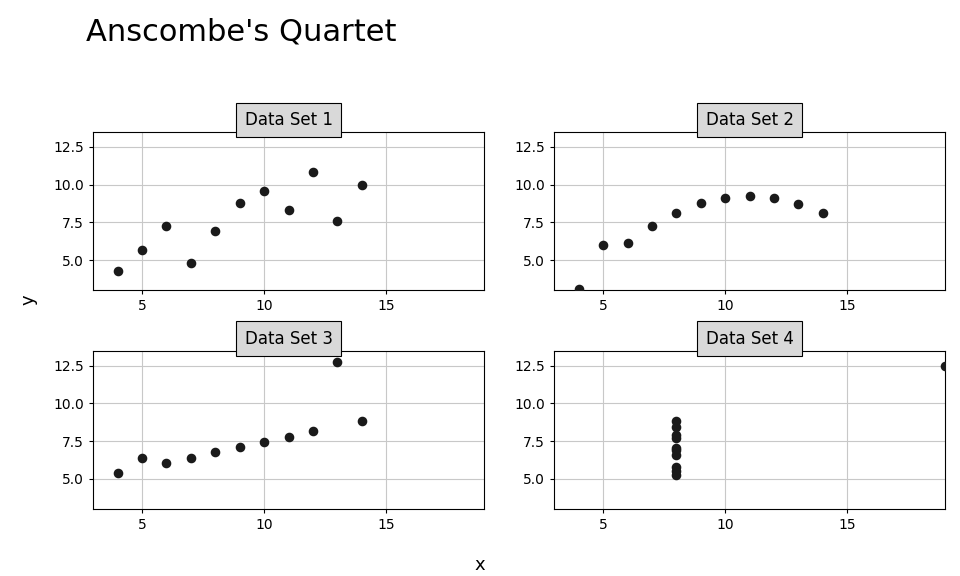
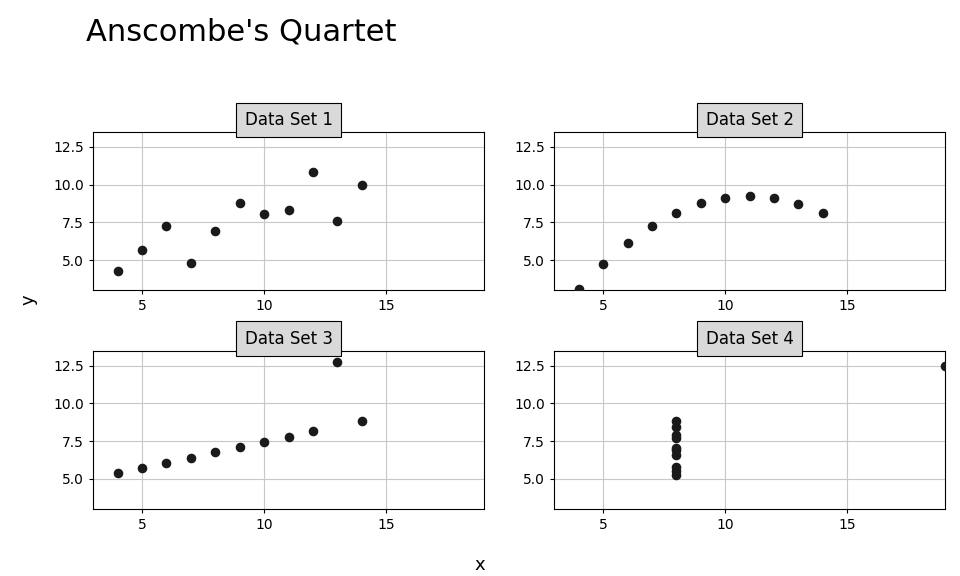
Data Set 1/10: 9.6 -> 8.0
Data Set 2/5: 6.0 -> 4.7
Data Set 3/5: 6.4 -> 5.7
